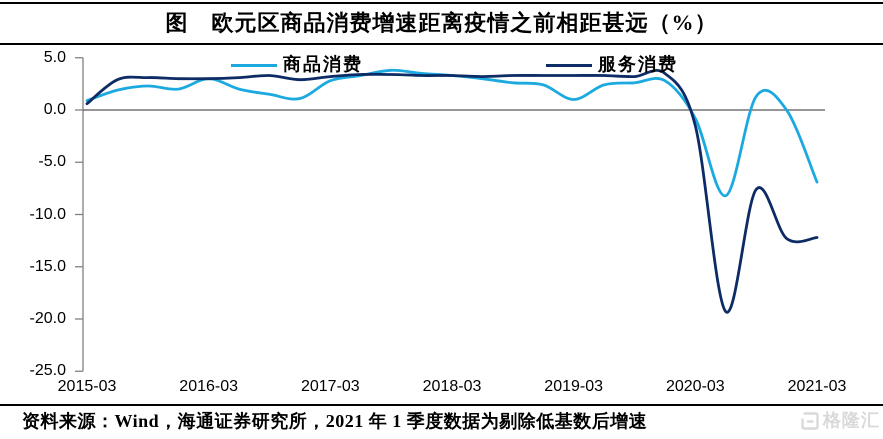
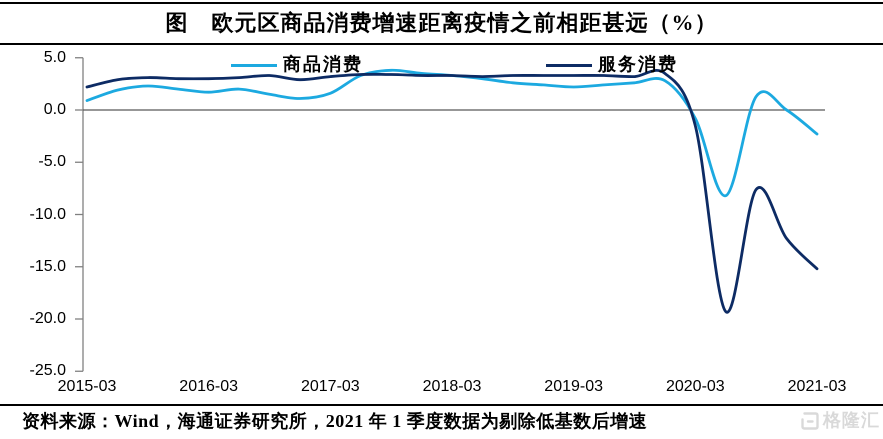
服务消费/2015-03: 0.6 -> 2.2
商品消费/2016-03: 3.0 -> 1.7
商品消费/2017-03: 2.8 -> 1.6
商品消费/2019-03: 1.0 -> 2.2
商品消费/2021-03: -6.9 -> -2.3
服务消费/2021-03: -12.2 -> -15.2
